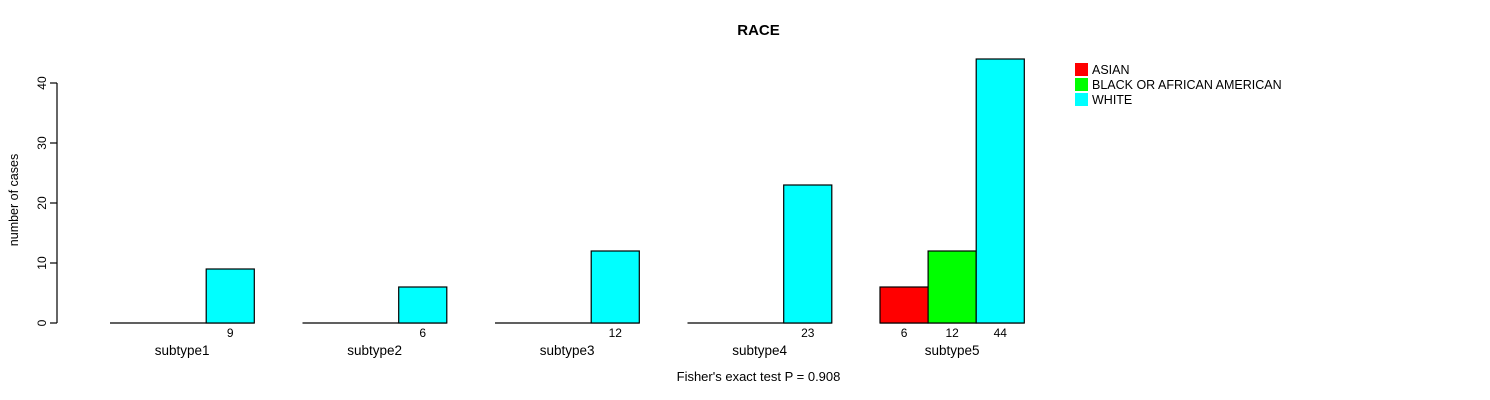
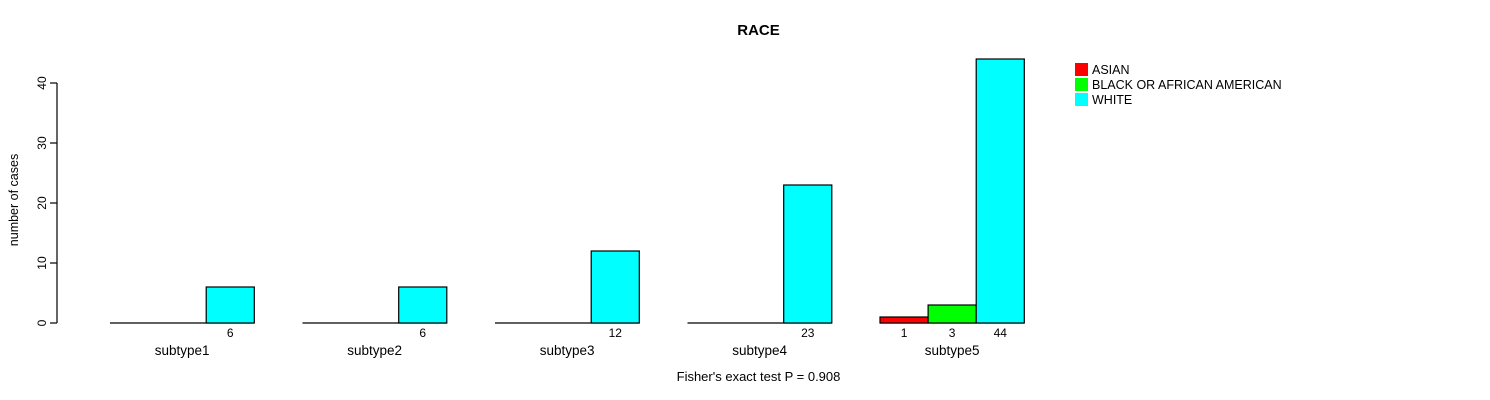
WHITE/subtype1: 9 -> 6
ASIAN/subtype5: 6 -> 1
BLACK OR AFRICAN AMERICAN/subtype5: 12 -> 3
